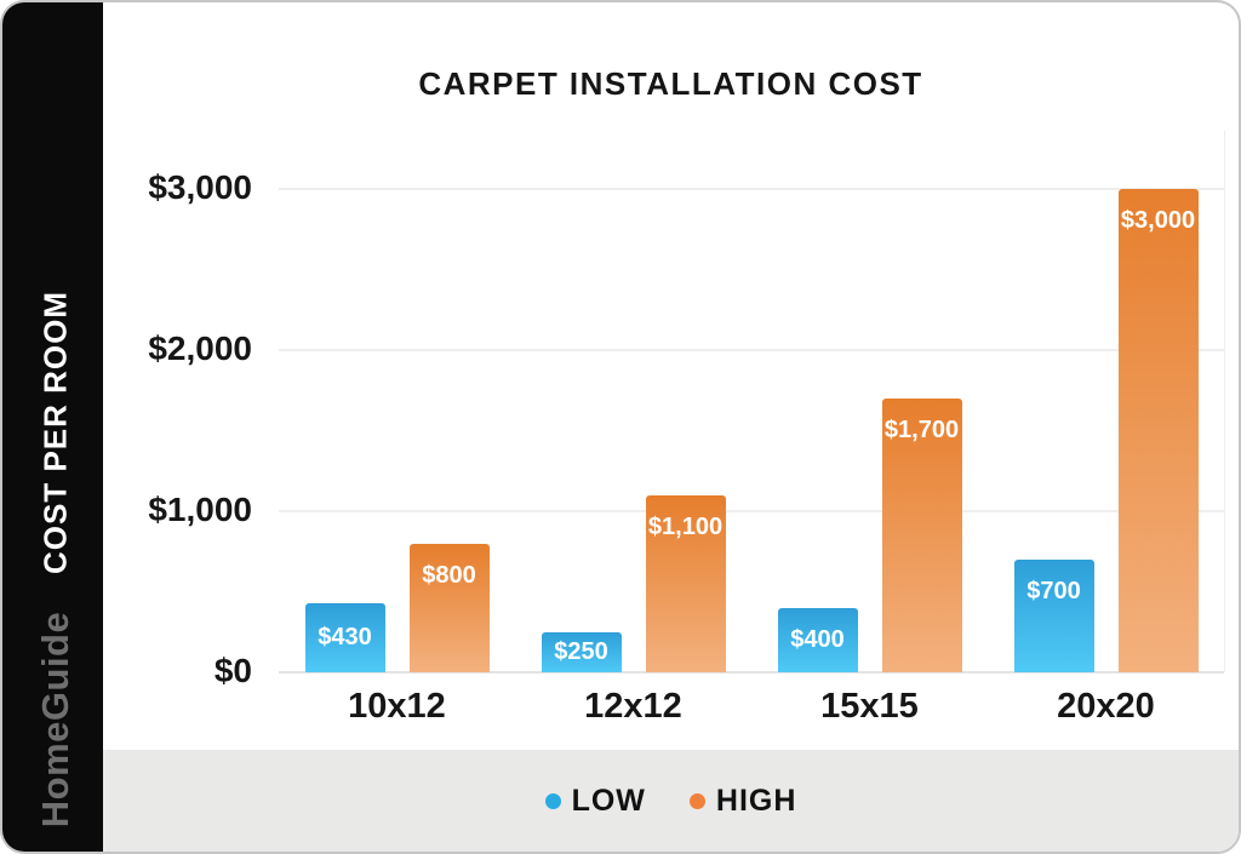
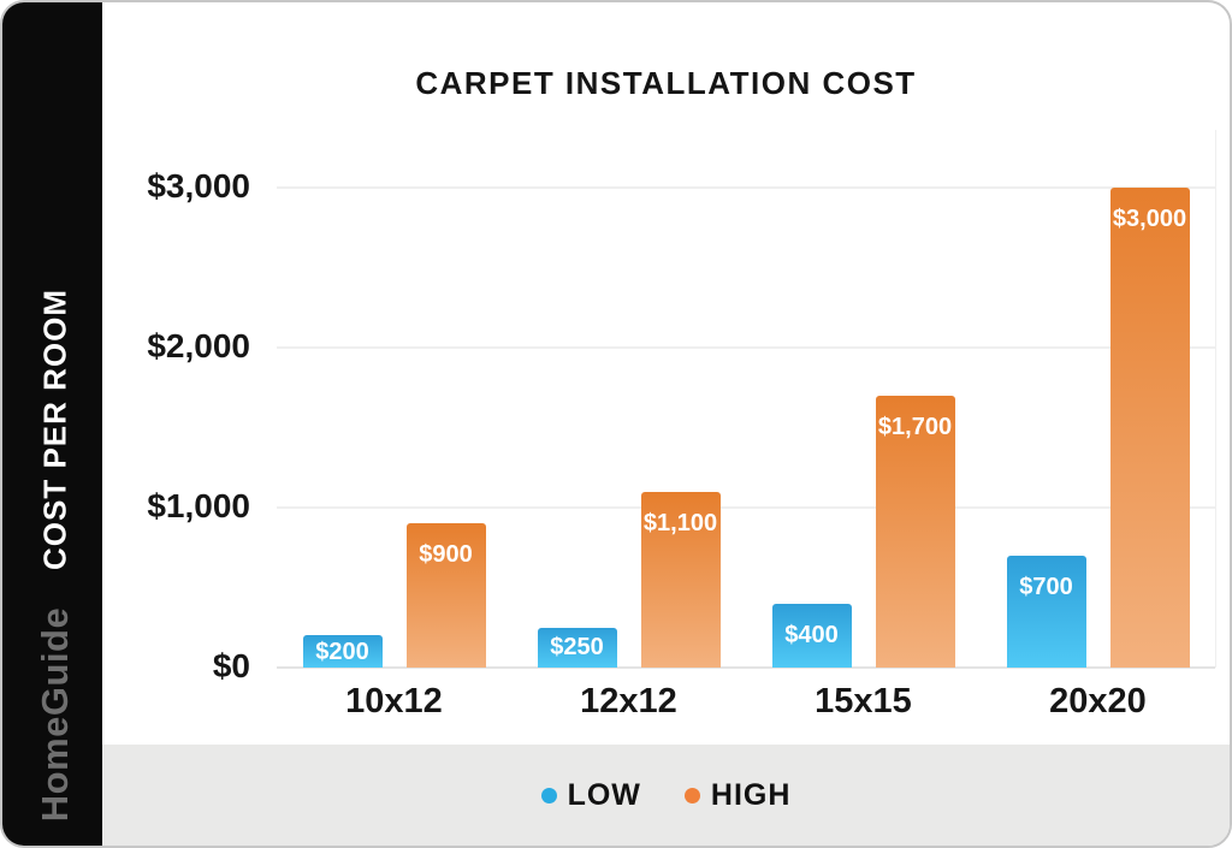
LOW/10x12: $430 -> $200
HIGH/10x12: $800 -> $900
